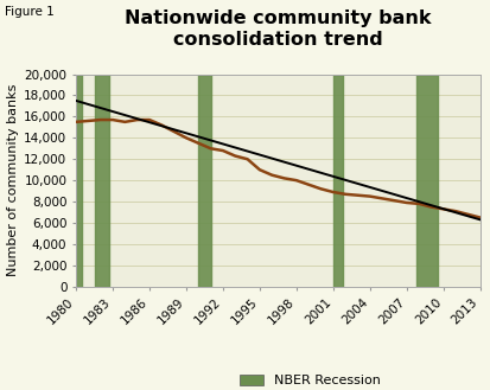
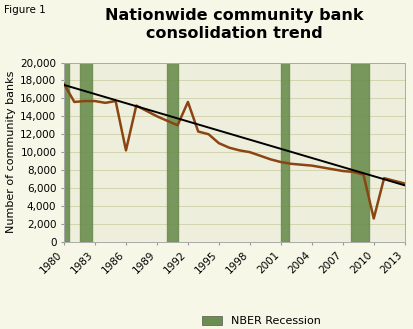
1980: 15,500 -> 17,600
1986: 15,700 -> 10,200
1992: 12,800 -> 15,600
2010: 7,300 -> 2,600
